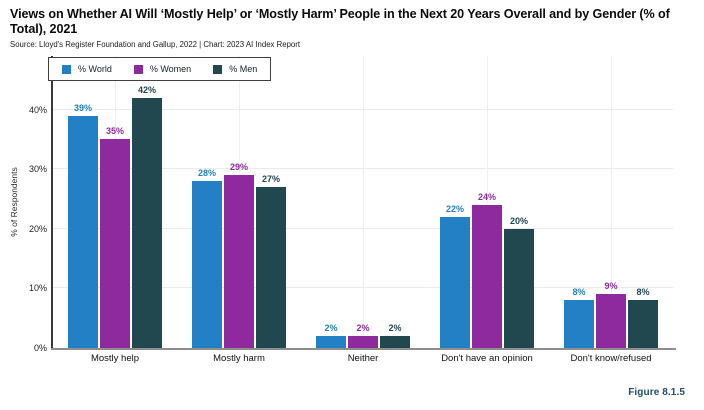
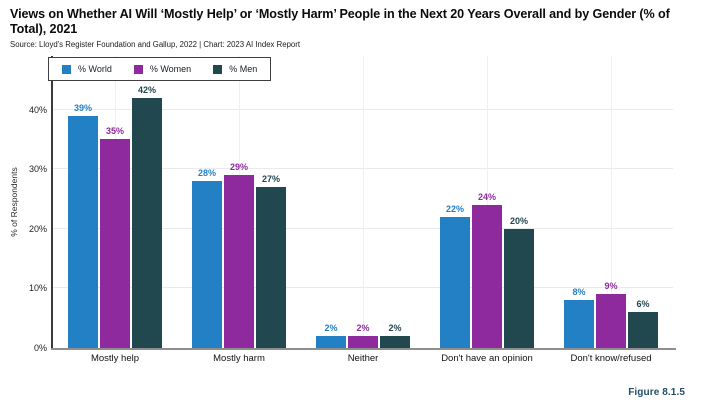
% Men/Don't know/refused: 8% -> 6%
